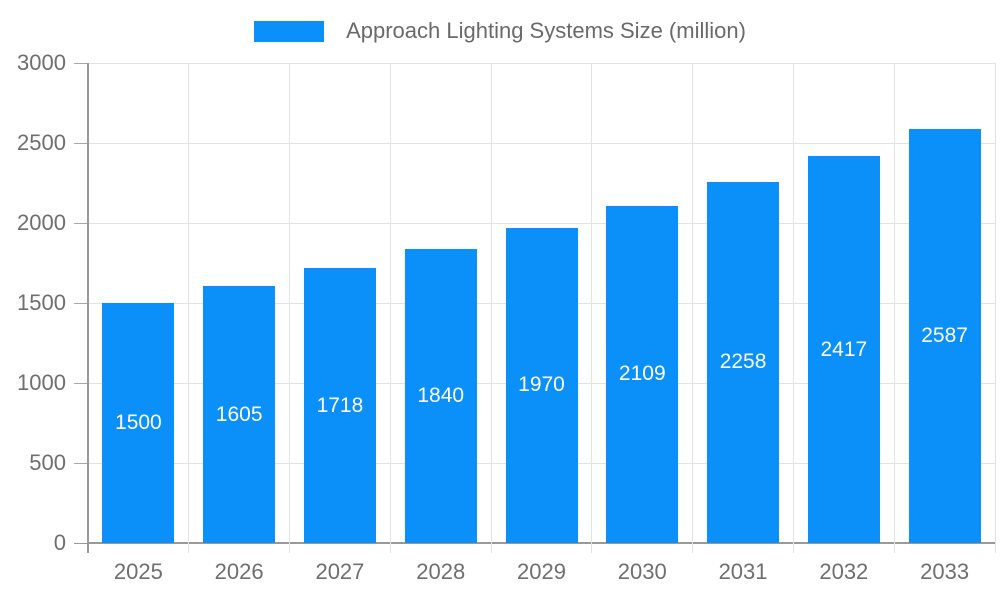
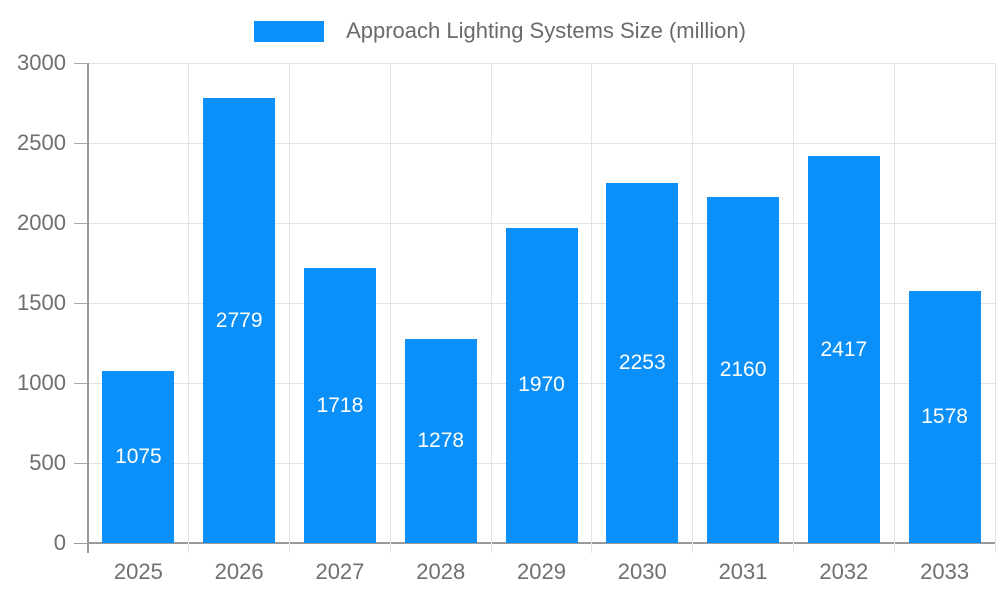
2025: 1500 -> 1075
2026: 1605 -> 2779
2028: 1840 -> 1278
2030: 2109 -> 2253
2031: 2258 -> 2160
2033: 2587 -> 1578
